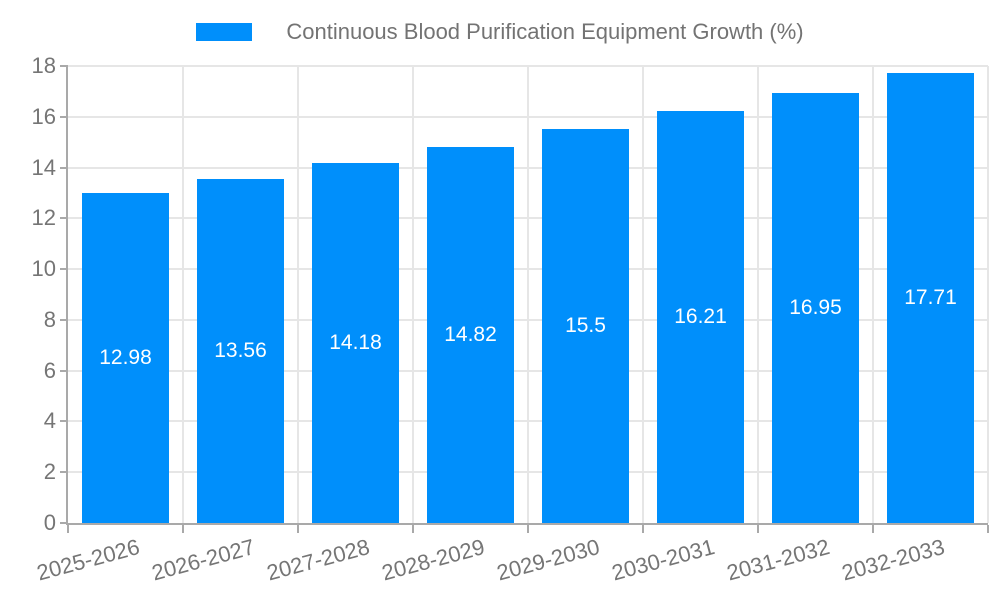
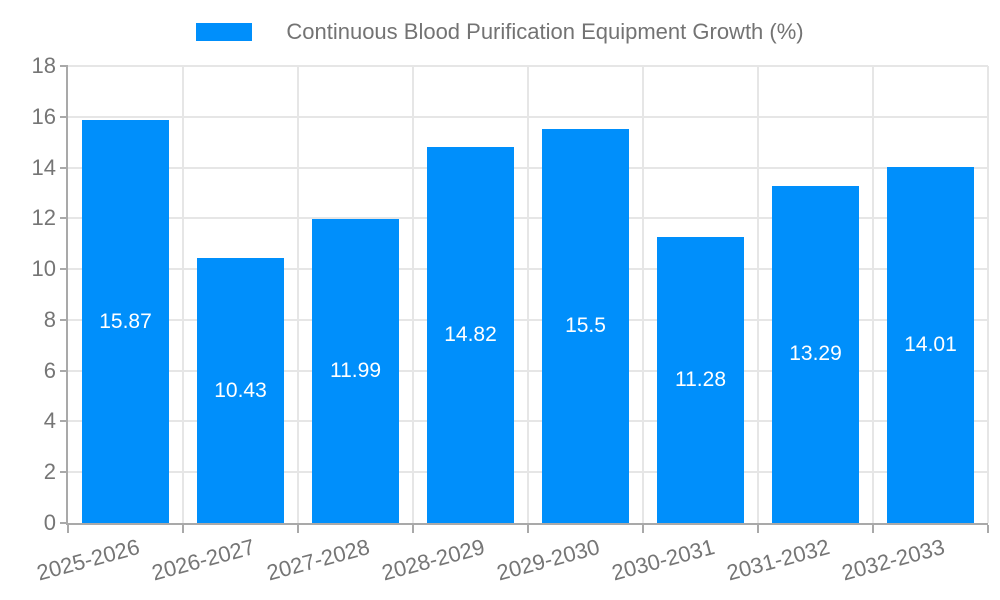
2025-2026: 12.98 -> 15.87
2026-2027: 13.56 -> 10.43
2027-2028: 14.18 -> 11.99
2030-2031: 16.21 -> 11.28
2031-2032: 16.95 -> 13.29
2032-2033: 17.71 -> 14.01
